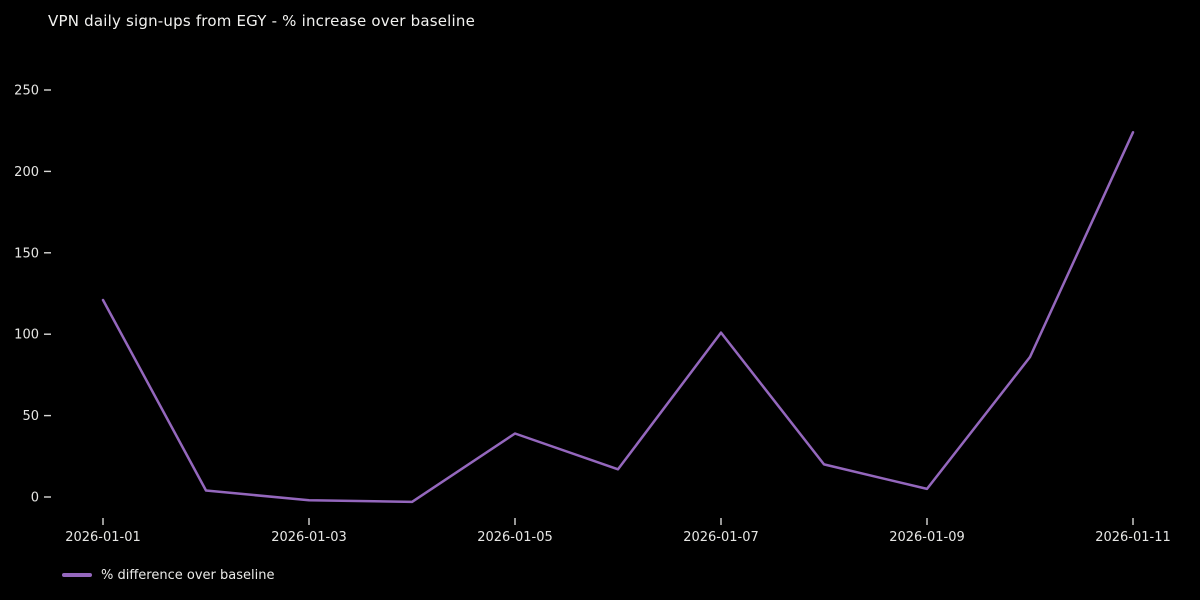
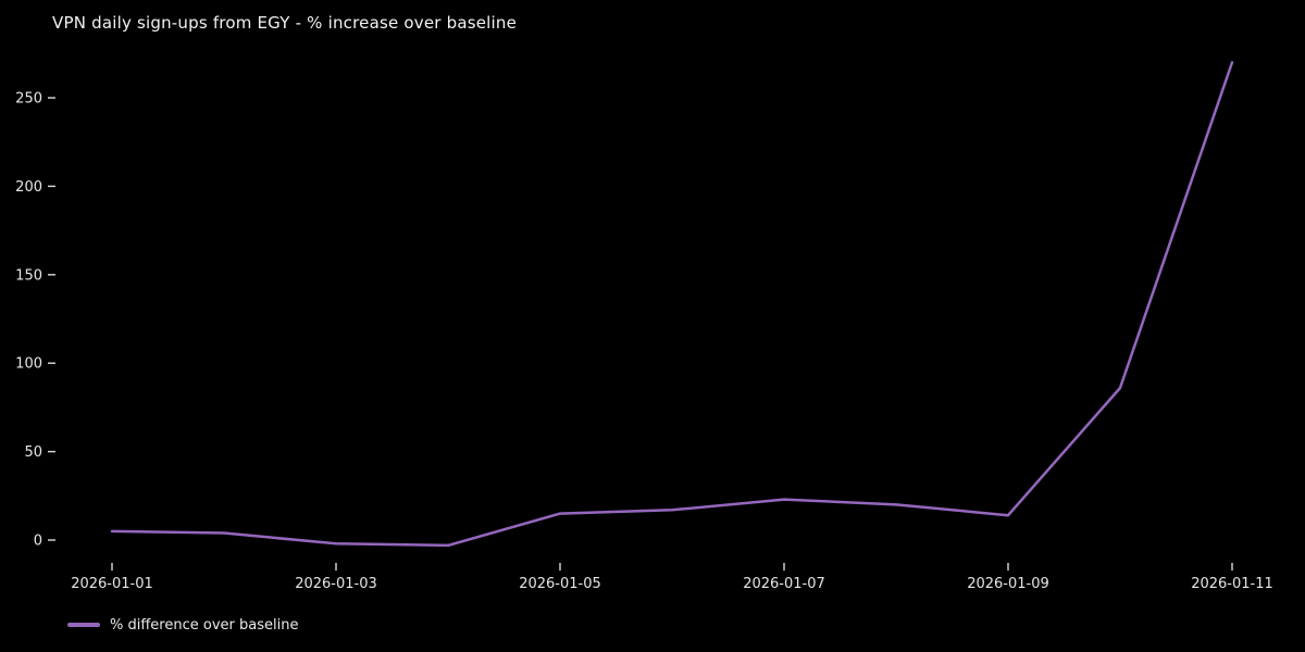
2026-01-01: 121 -> 5
2026-01-05: 39 -> 15
2026-01-07: 101 -> 23
2026-01-09: 5 -> 14
2026-01-11: 224 -> 270
